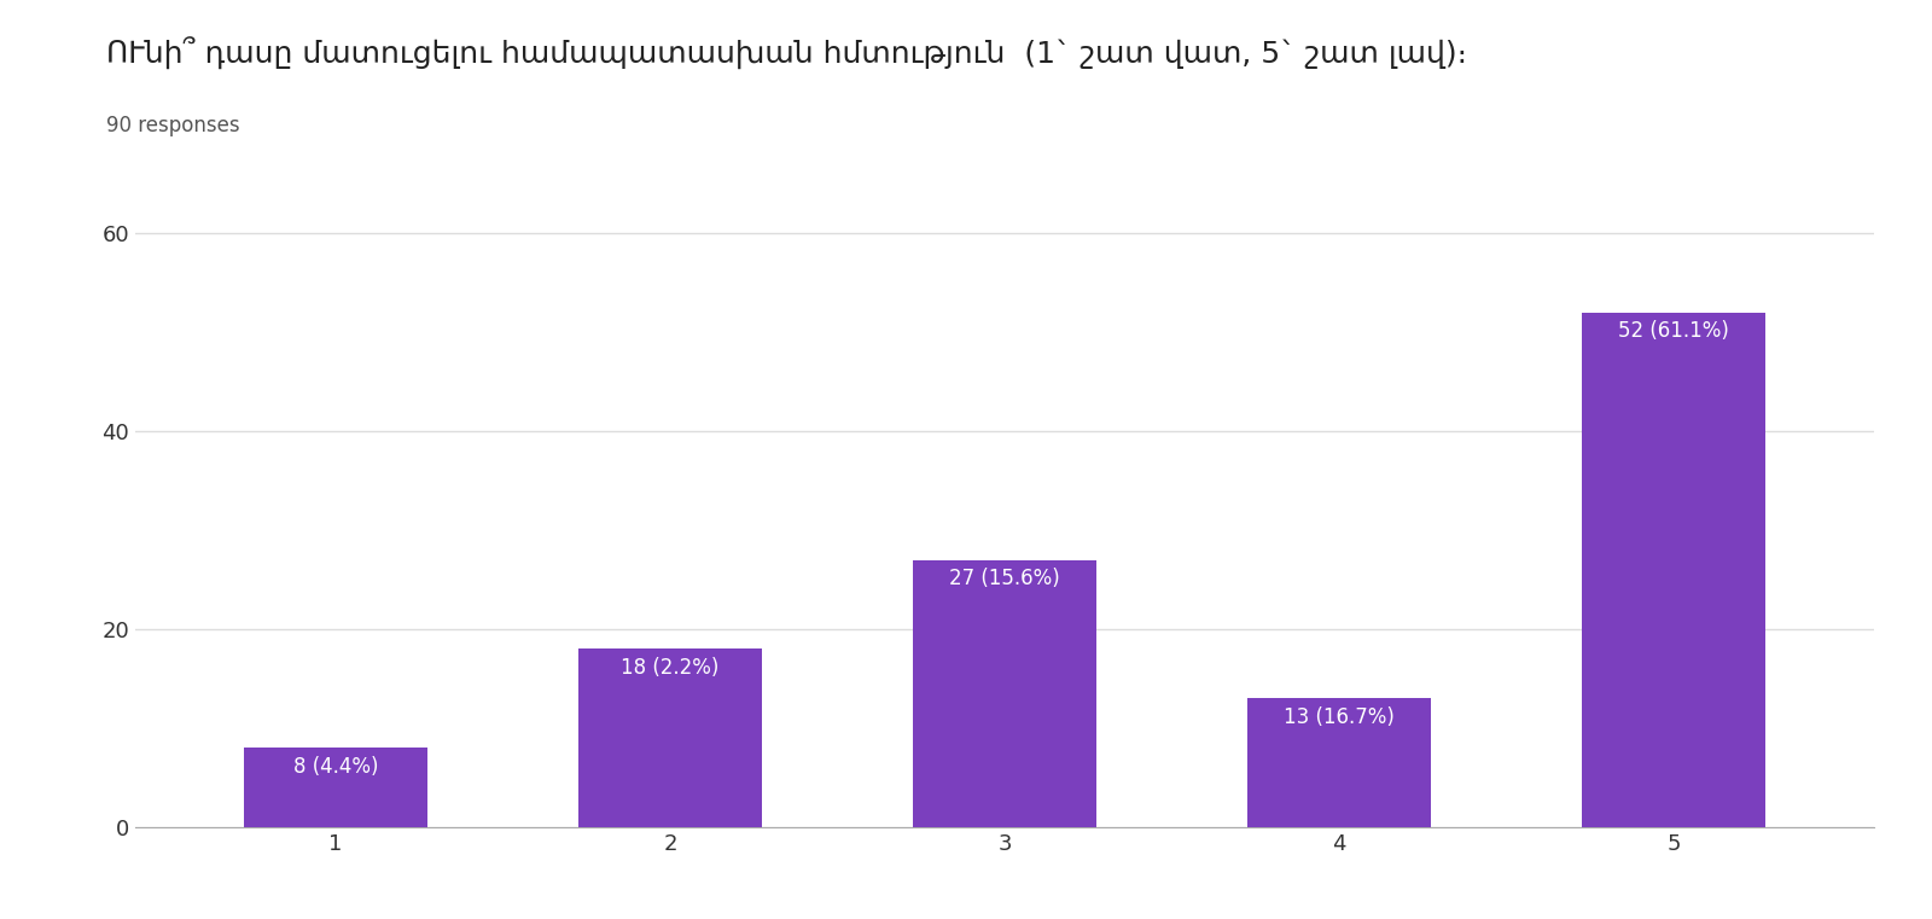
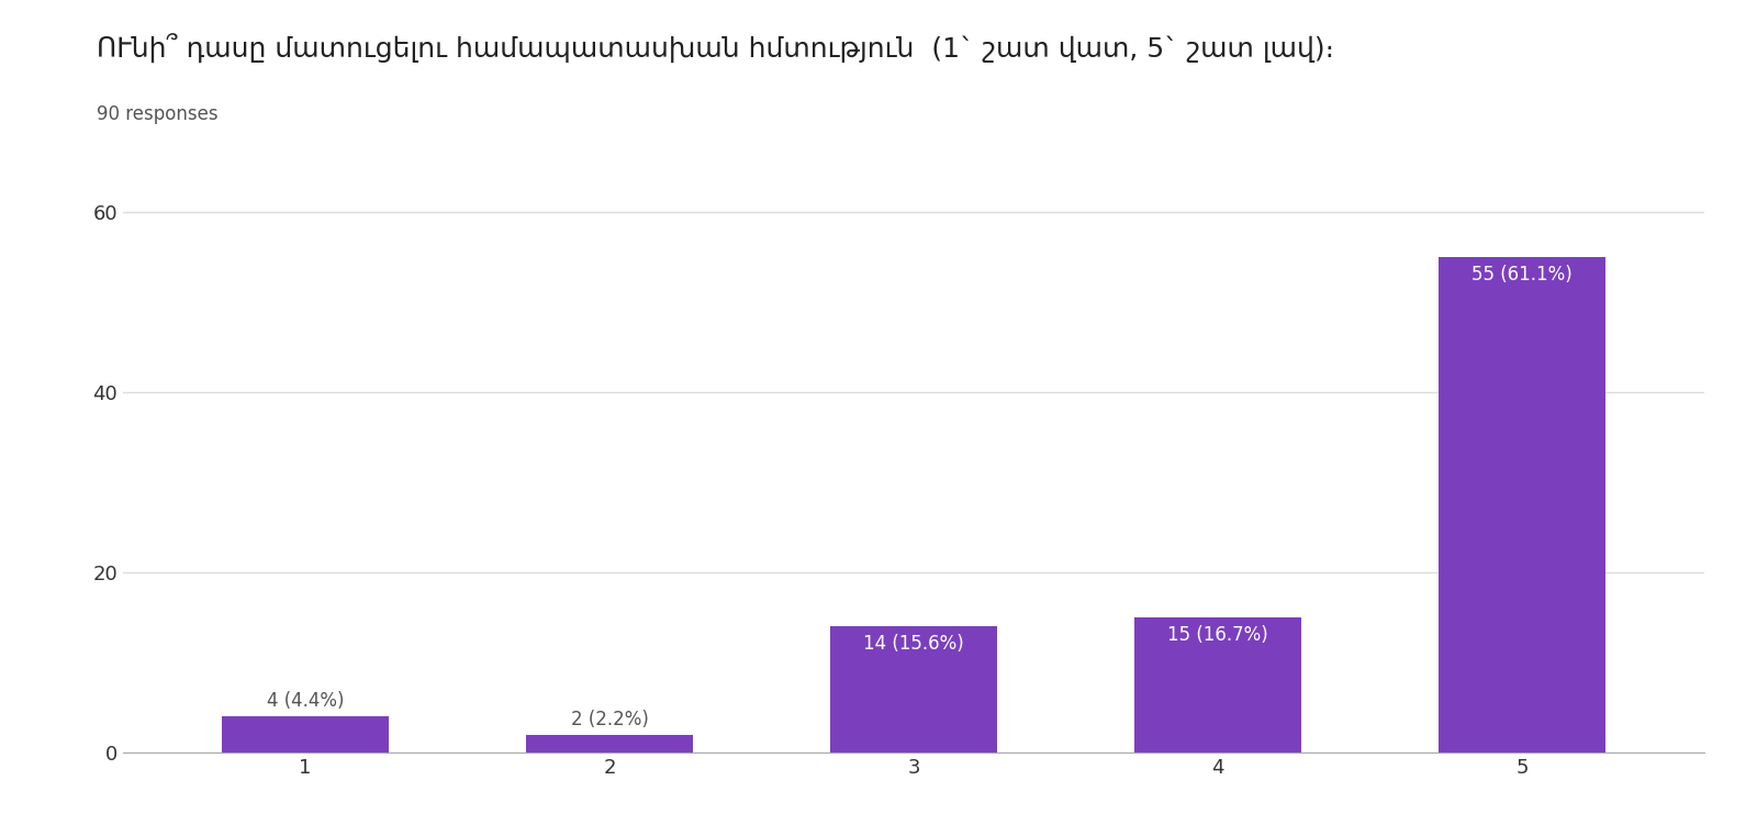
1: 8 -> 4
2: 18 -> 2
3: 27 -> 14
4: 13 -> 15
5: 52 -> 55
